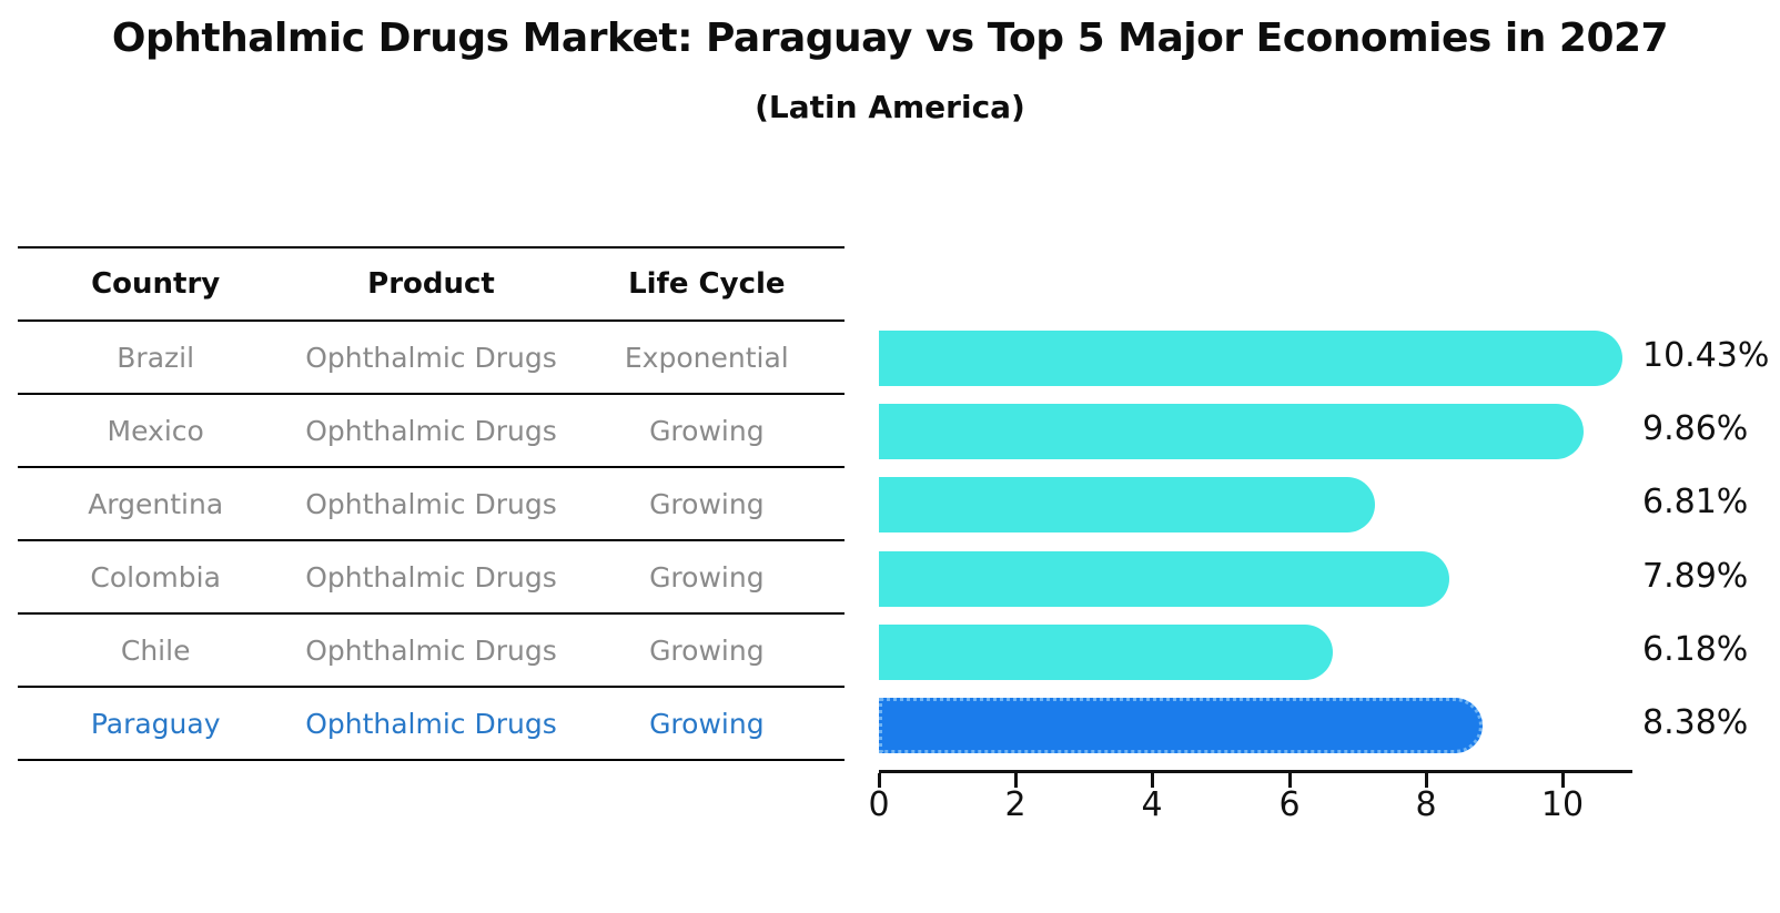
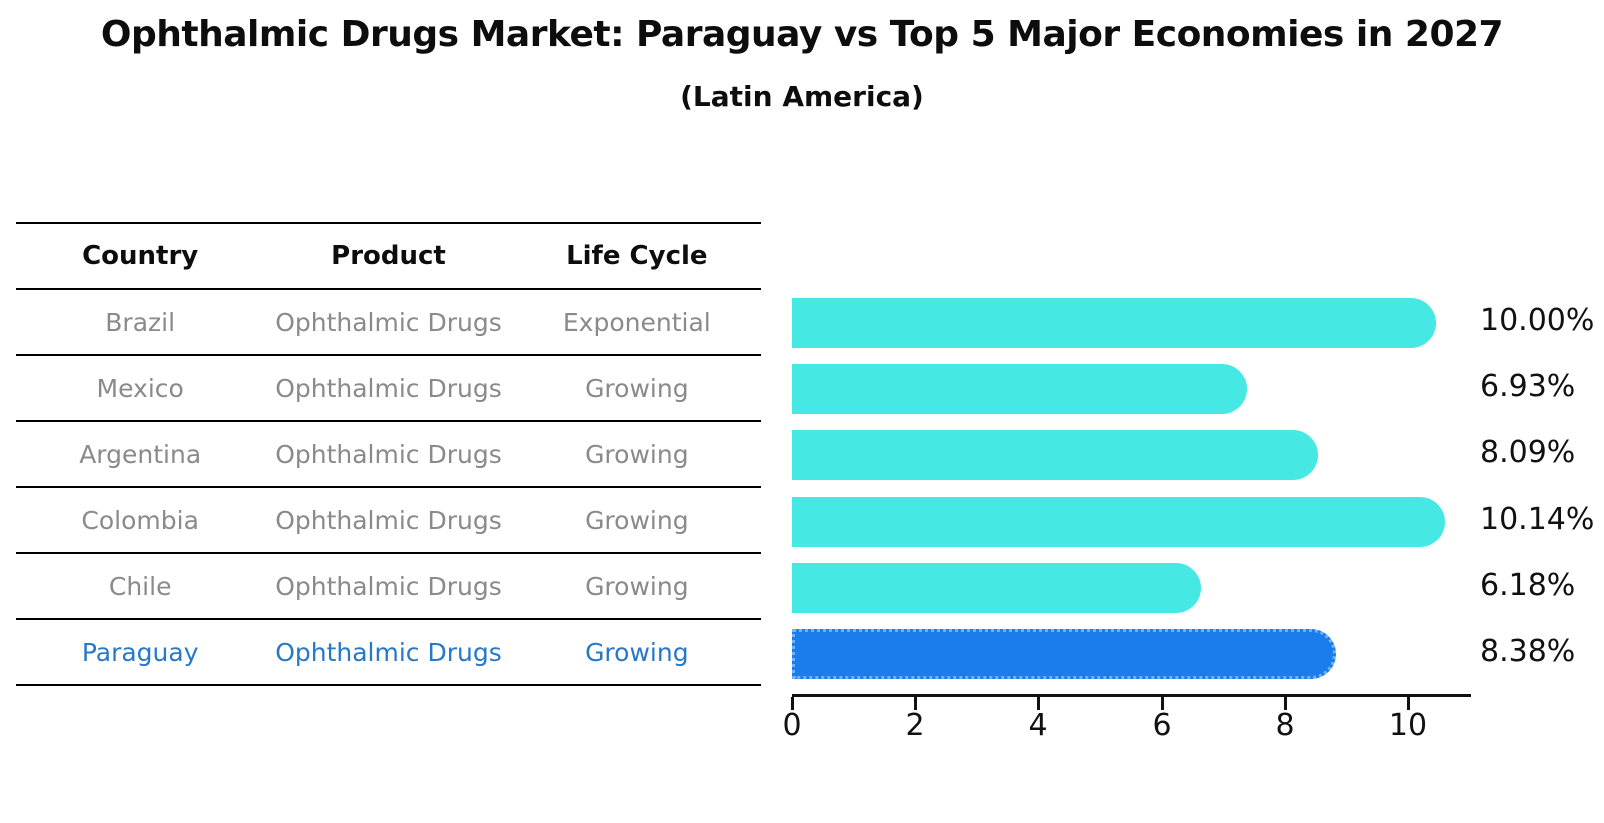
Brazil: 10.43% -> 10.00%
Mexico: 9.86% -> 6.93%
Argentina: 6.81% -> 8.09%
Colombia: 7.89% -> 10.14%
